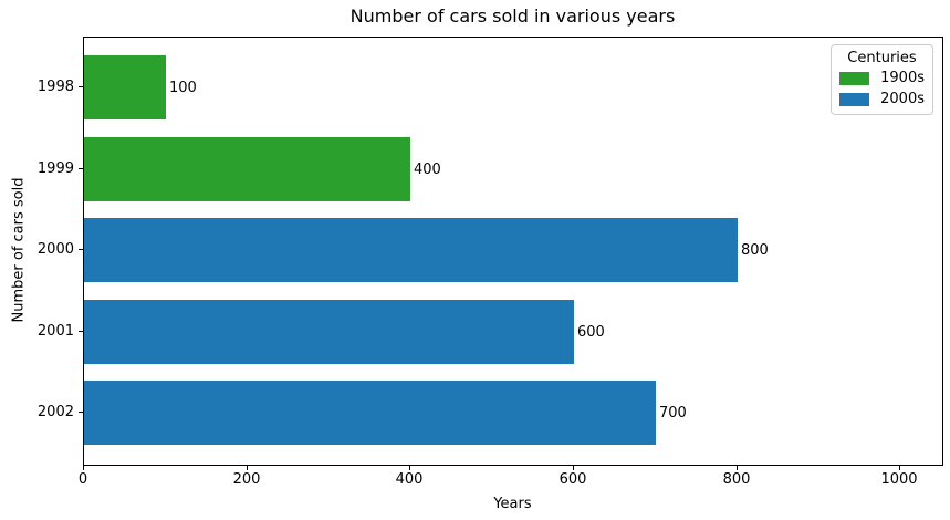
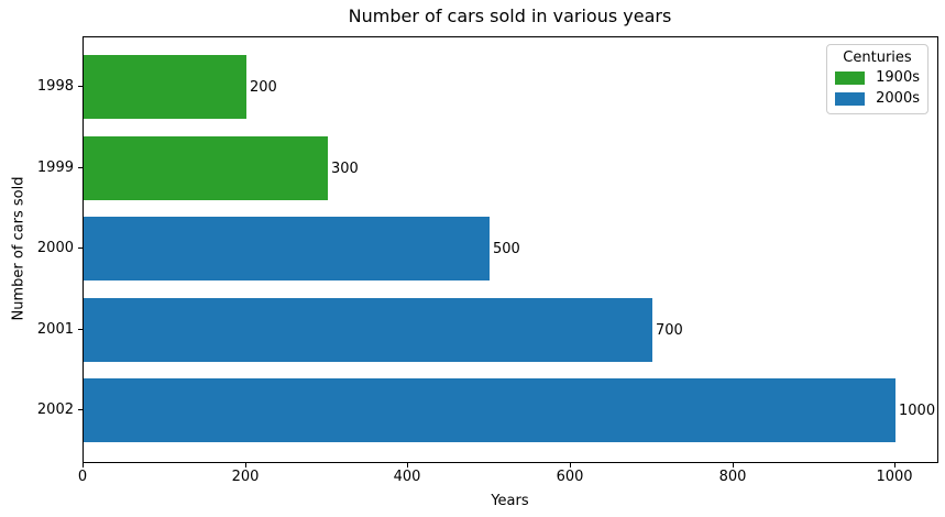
1998: 100 -> 200
1999: 400 -> 300
2000: 800 -> 500
2001: 600 -> 700
2002: 700 -> 1000
